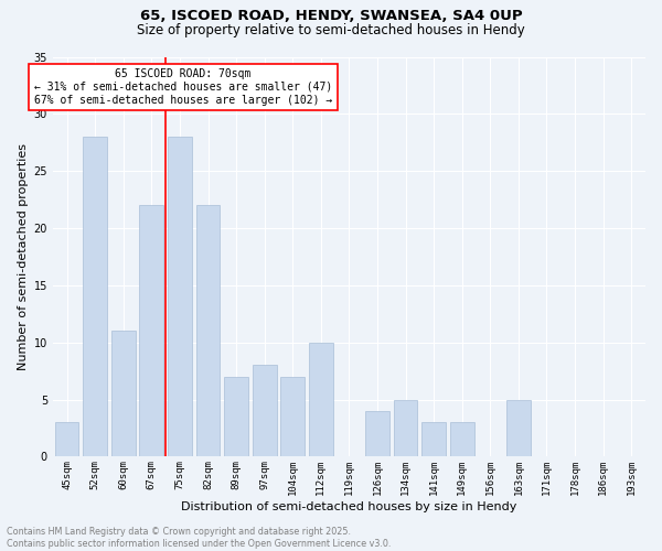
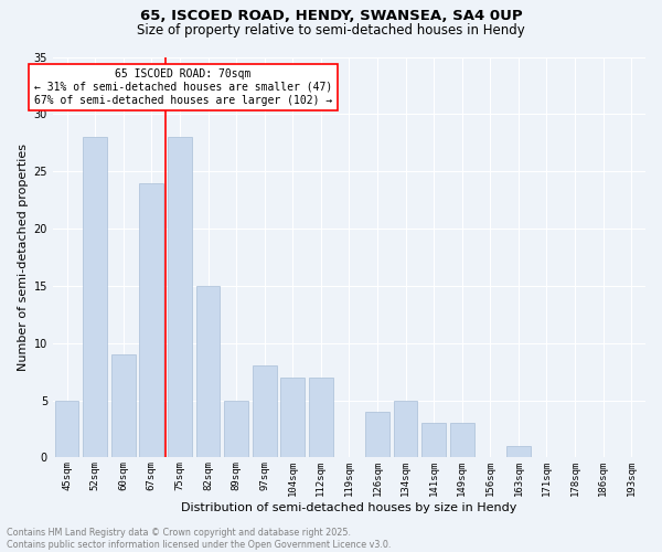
45sqm: 3 -> 5
60sqm: 11 -> 9
67sqm: 22 -> 24
82sqm: 22 -> 15
89sqm: 7 -> 5
112sqm: 10 -> 7
163sqm: 5 -> 1
